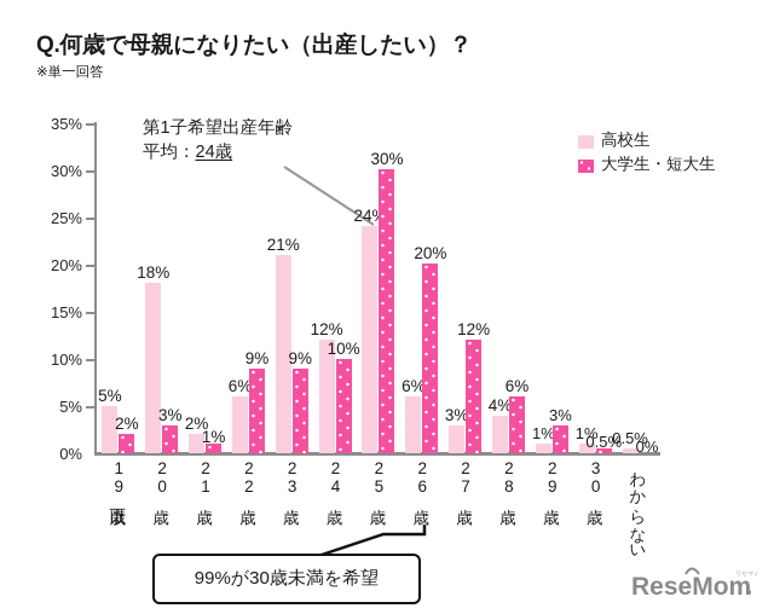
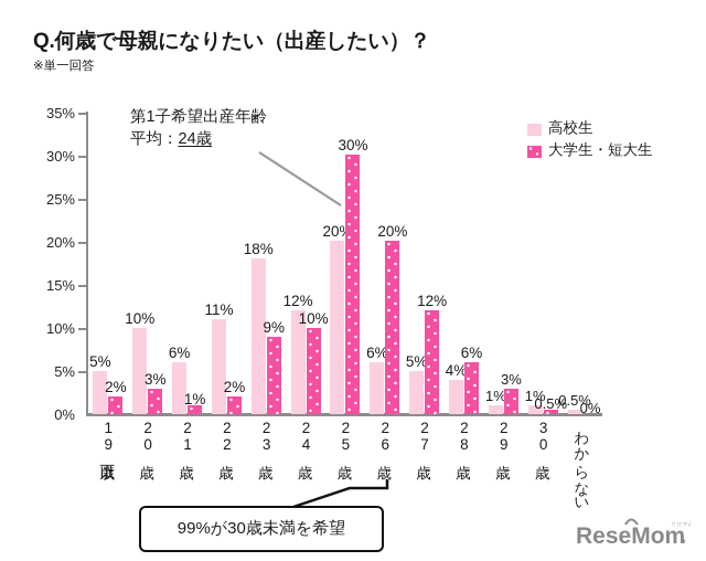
高校生/20歳: 18% -> 10%
高校生/21歳: 2% -> 6%
高校生/22歳: 6% -> 11%
大学生・短大生/22歳: 9% -> 2%
高校生/23歳: 21% -> 18%
高校生/25歳: 24% -> 20%
高校生/27歳: 3% -> 5%
